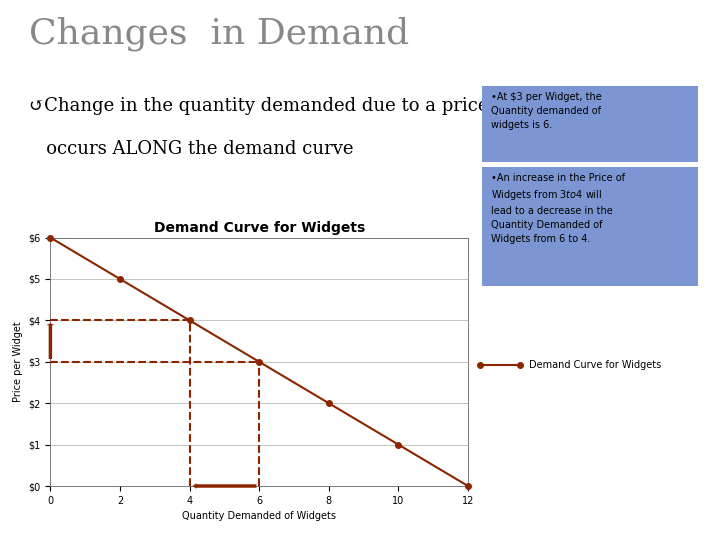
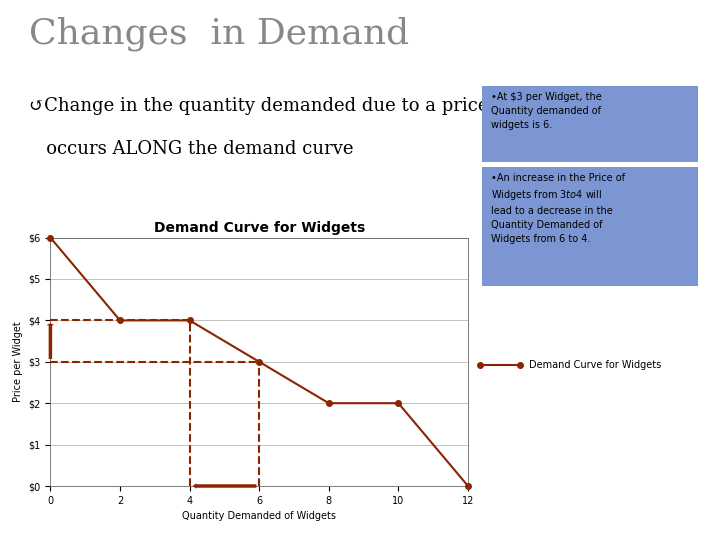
2: $5 -> $4
10: $1 -> $2
